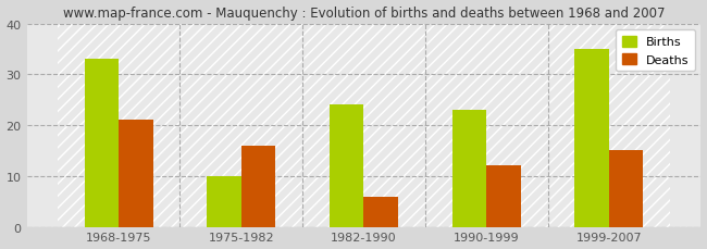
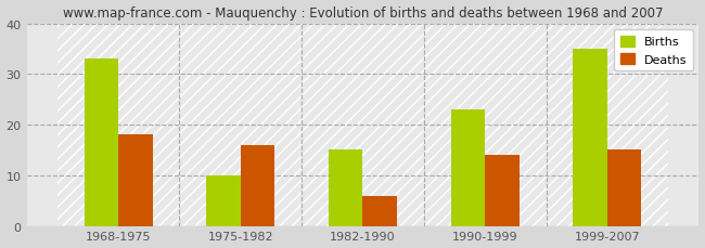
Deaths/1968-1975: 21 -> 18
Births/1982-1990: 24 -> 15
Deaths/1990-1999: 12 -> 14
